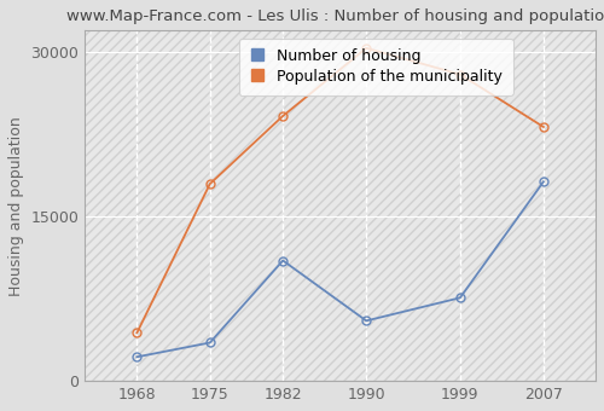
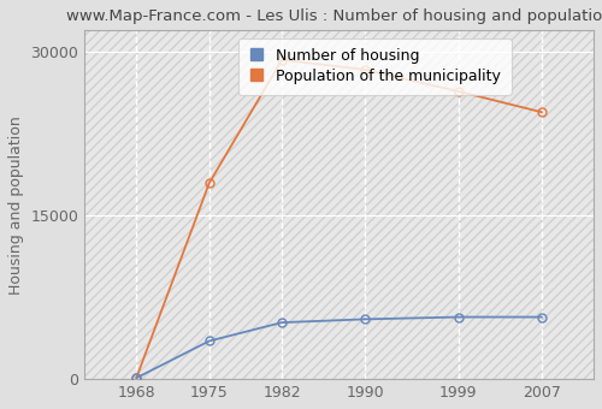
Number of housing/1968: 2200 -> 100
Population of the municipality/1968: 4400 -> 200
Number of housing/1982: 11000 -> 5200
Population of the municipality/1982: 24200 -> 29300
Population of the municipality/1990: 30400 -> 28400
Number of housing/1999: 7600 -> 5700
Population of the municipality/1999: 28000 -> 26400
Number of housing/2007: 18200 -> 5700
Population of the municipality/2007: 23200 -> 24500
